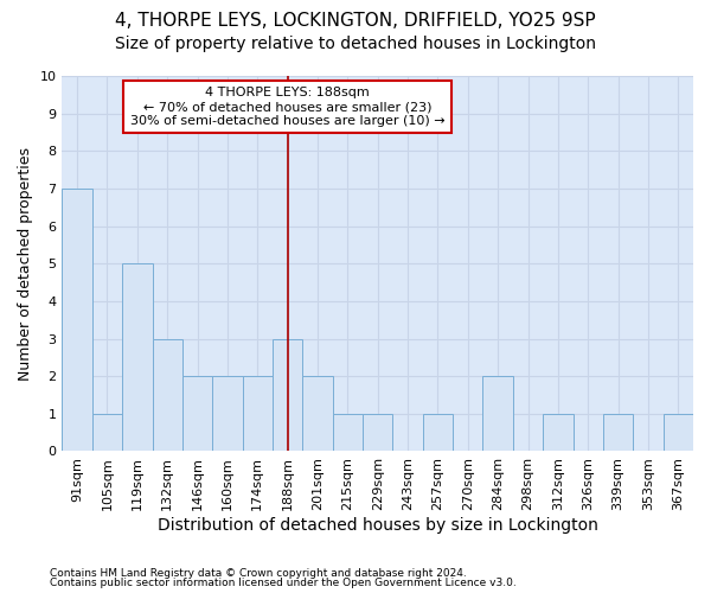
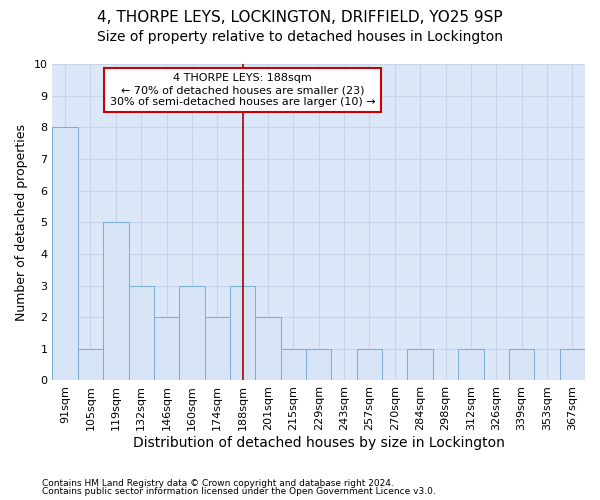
91sqm: 7 -> 8
160sqm: 2 -> 3
284sqm: 2 -> 1
